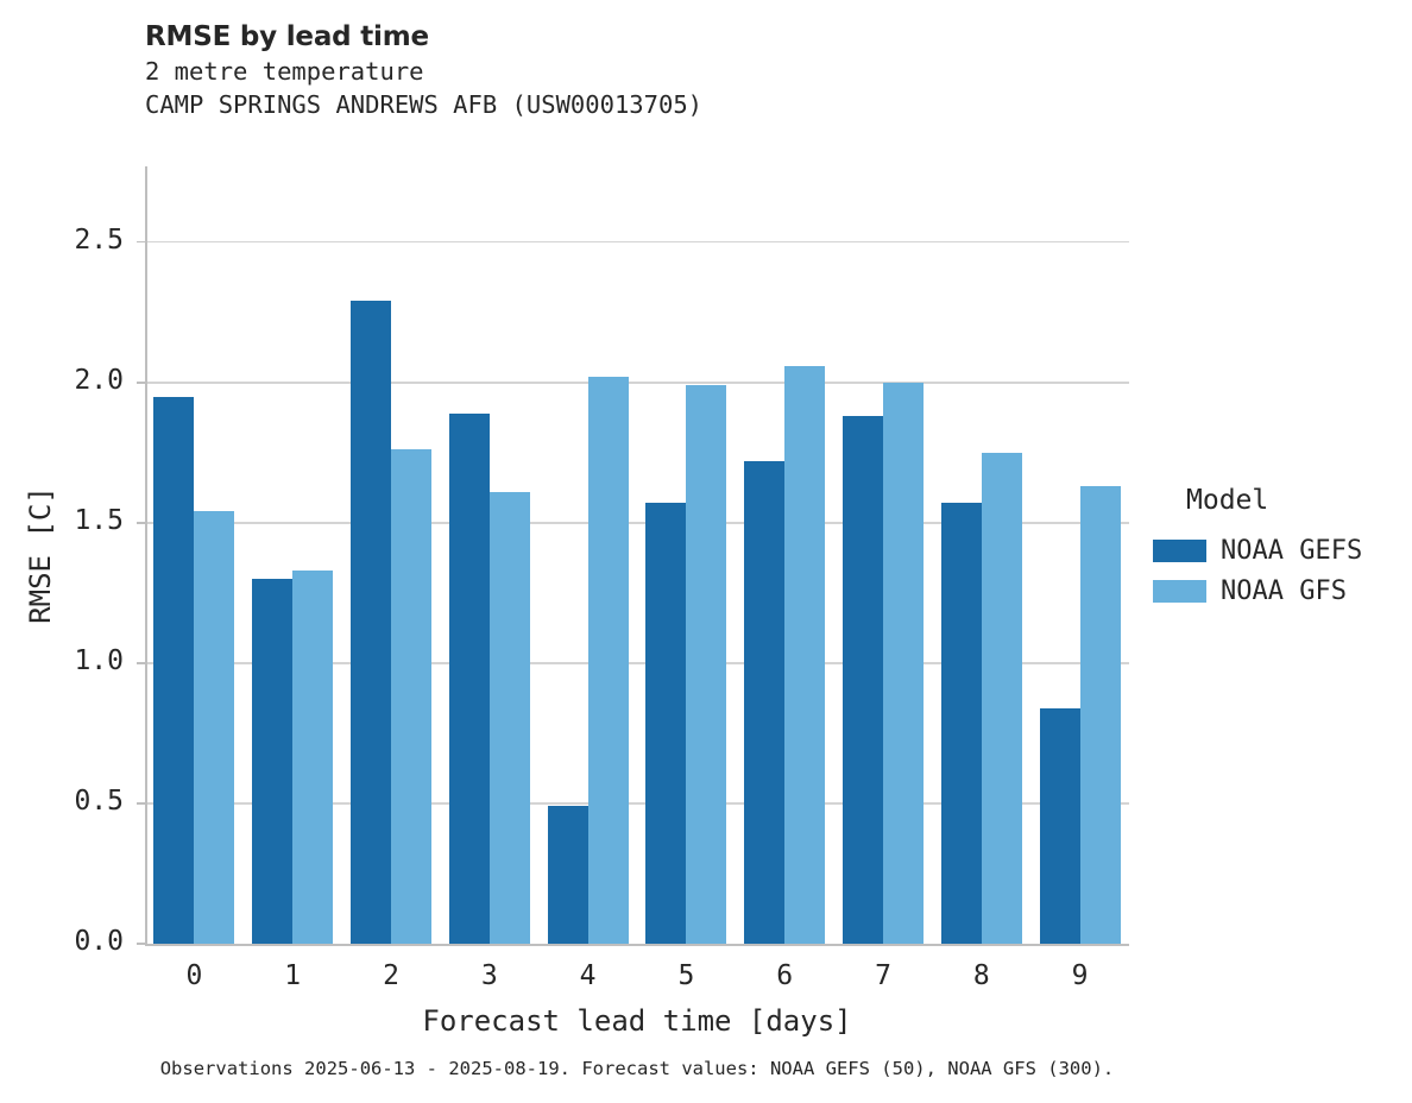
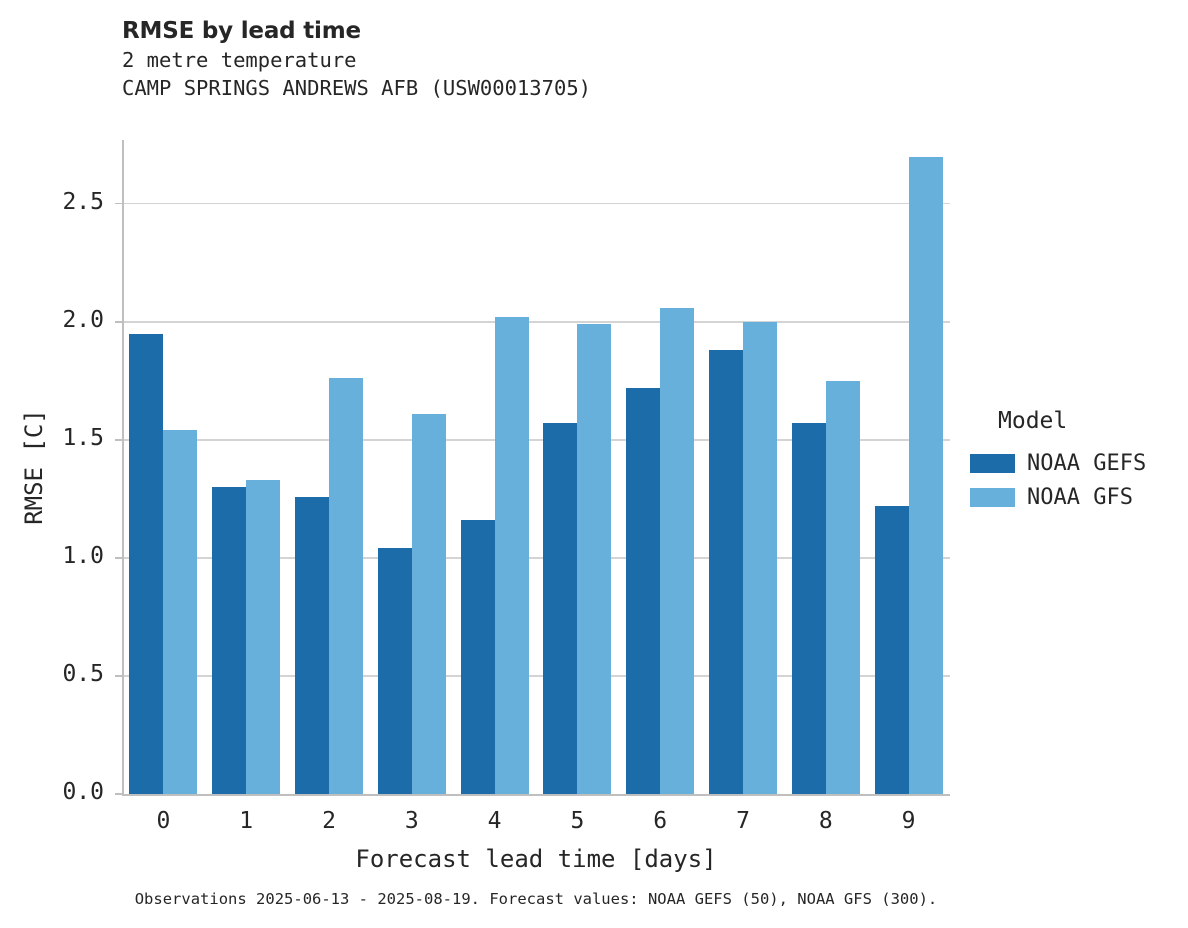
NOAA GEFS/2: 2.29 -> 1.26
NOAA GEFS/3: 1.89 -> 1.04
NOAA GEFS/4: 0.49 -> 1.16
NOAA GEFS/9: 0.84 -> 1.22
NOAA GFS/9: 1.63 -> 2.70
